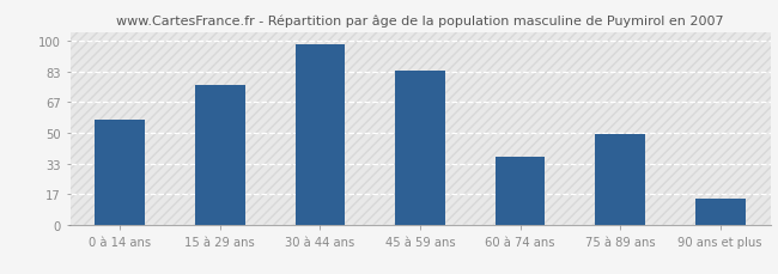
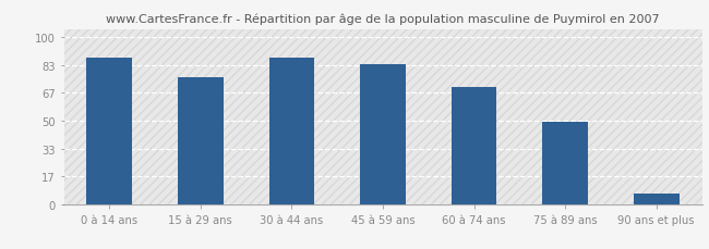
0 à 14 ans: 57 -> 88
30 à 44 ans: 98 -> 88
60 à 74 ans: 37 -> 70
90 ans et plus: 14 -> 6
